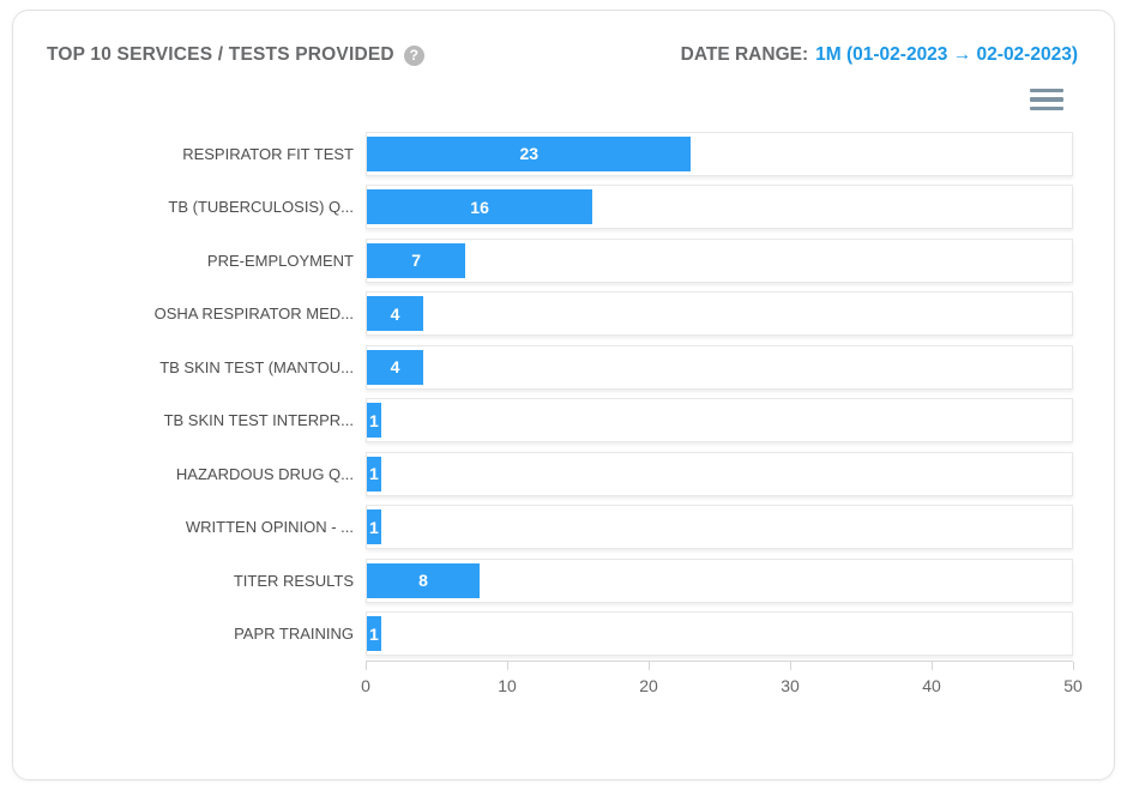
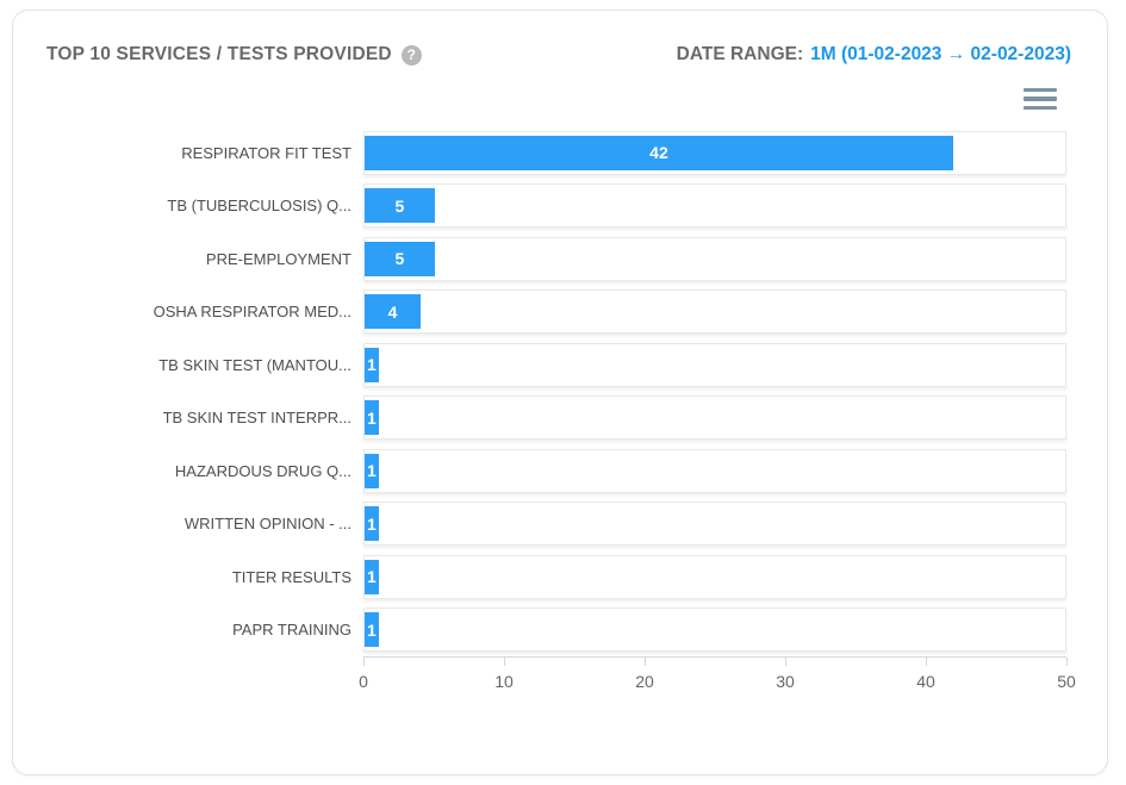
RESPIRATOR FIT TEST: 23 -> 42
TB (TUBERCULOSIS) Q...: 16 -> 5
PRE-EMPLOYMENT: 7 -> 5
TB SKIN TEST (MANTOU...: 4 -> 1
TITER RESULTS: 8 -> 1
